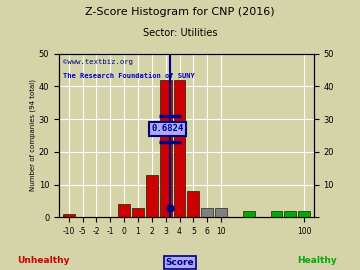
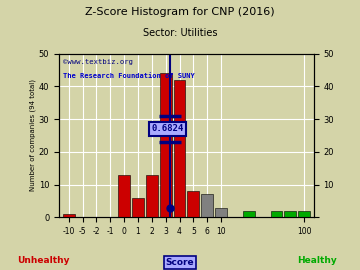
0: 4 -> 13
1: 3 -> 6
3: 42 -> 44
6: 3 -> 7
